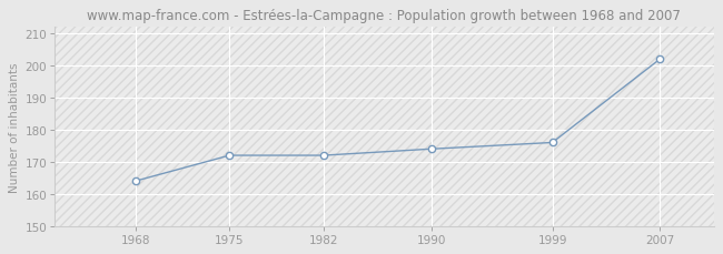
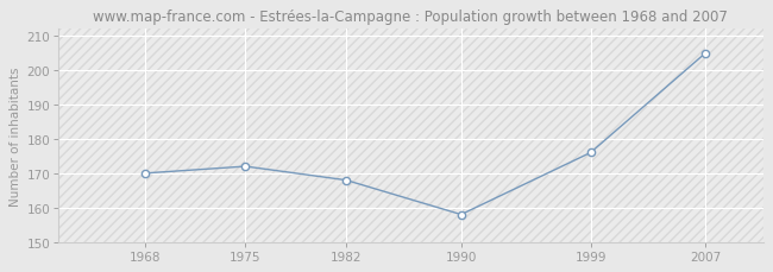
1968: 164 -> 170
1982: 172 -> 168
1990: 174 -> 158
2007: 202 -> 205
